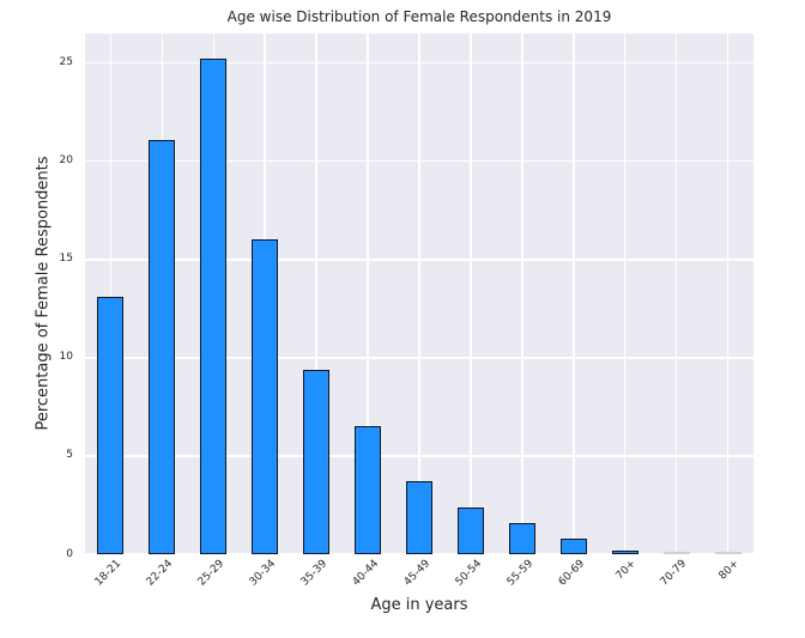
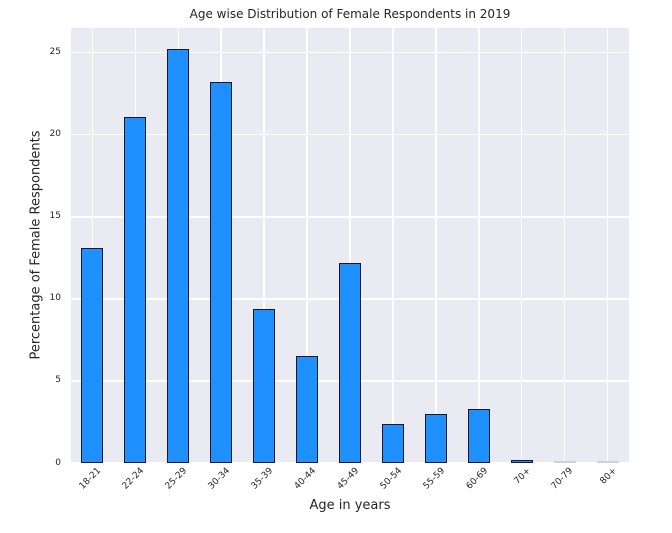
30-34: 16.0 -> 23.2
45-49: 3.7 -> 12.2
55-59: 1.6 -> 3.0
60-69: 0.8 -> 3.3
